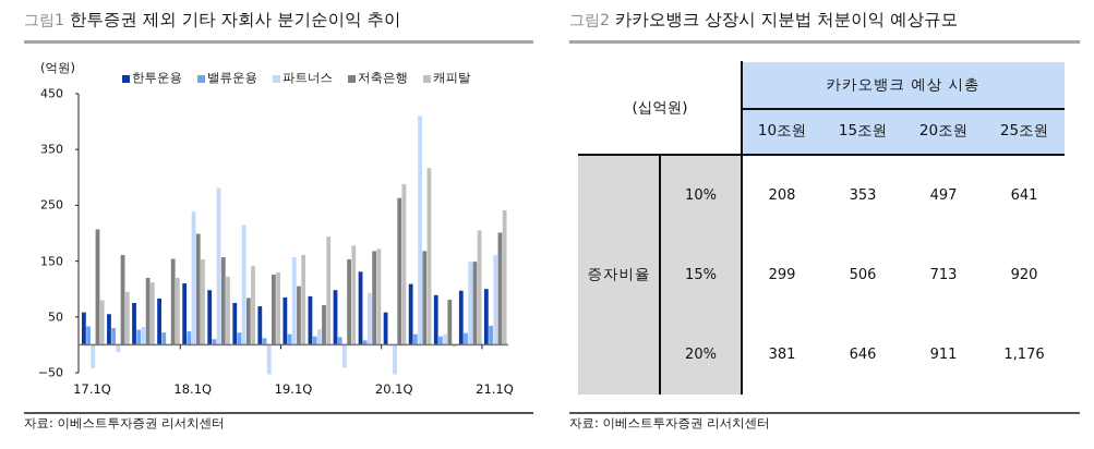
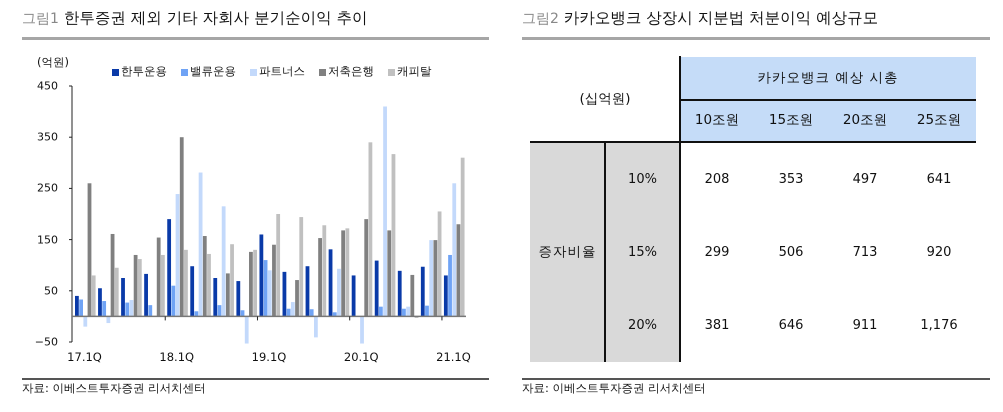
한투운용/17.1Q: 60 -> 40
파트너스/17.1Q: -40 -> -20
저축은행/17.1Q: 210 -> 260
한투운용/18.1Q: 110 -> 190
밸류운용/18.1Q: 20 -> 60
저축은행/18.1Q: 200 -> 350
캐피탈/18.1Q: 150 -> 130
한투운용/19.1Q: 80 -> 160
밸류운용/19.1Q: 20 -> 110
파트너스/19.1Q: 160 -> 90
저축은행/19.1Q: 100 -> 140
캐피탈/19.1Q: 160 -> 200
한투운용/20.1Q: 60 -> 80
저축은행/20.1Q: 260 -> 190
캐피탈/20.1Q: 290 -> 340
한투운용/21.1Q: 100 -> 80
밸류운용/21.1Q: 30 -> 120
파트너스/21.1Q: 160 -> 260
저축은행/21.1Q: 200 -> 180
캐피탈/21.1Q: 240 -> 310
